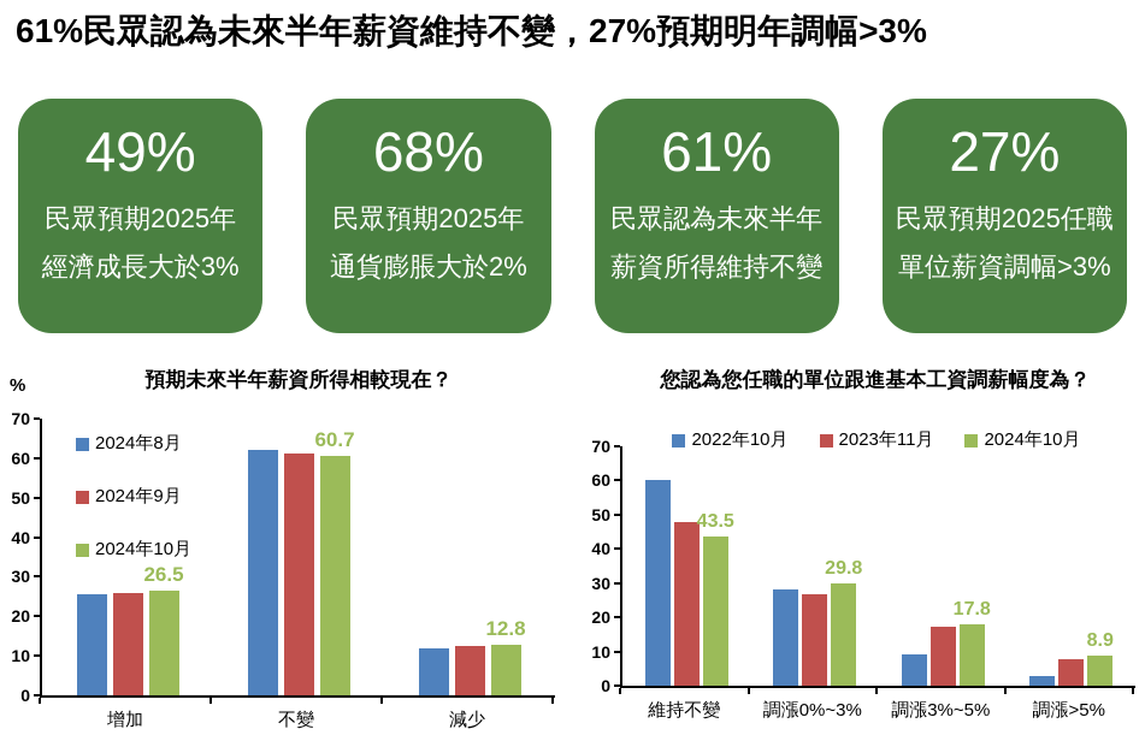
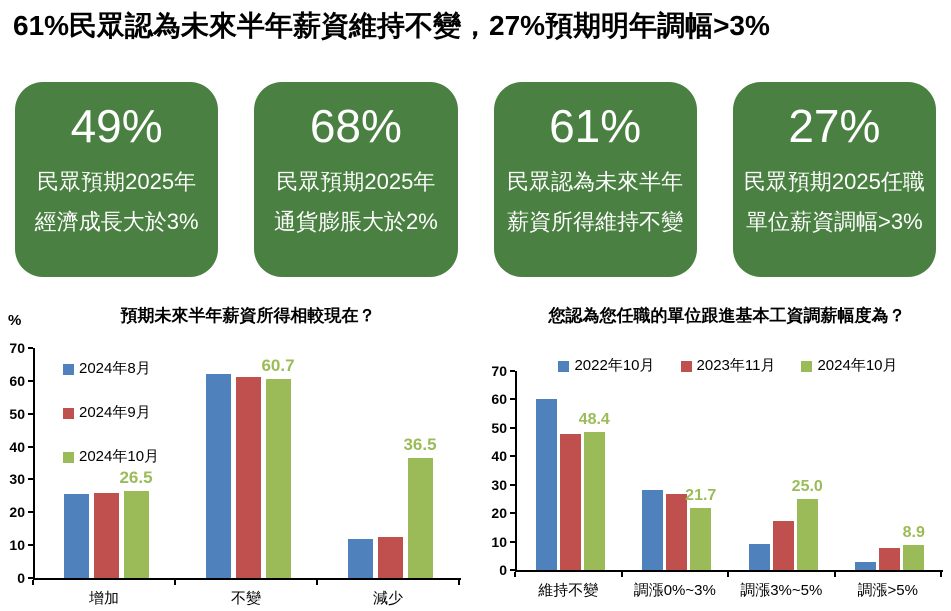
預期未來半年薪資所得相較現在？/2024年10月/減少: 12.8 -> 36.5
您認為您任職的單位跟進基本工資調薪幅度為？/2024年10月/維持不變: 43.5 -> 48.4
您認為您任職的單位跟進基本工資調薪幅度為？/2024年10月/調漲0%~3%: 29.8 -> 21.7
您認為您任職的單位跟進基本工資調薪幅度為？/2024年10月/調漲3%~5%: 17.8 -> 25.0
